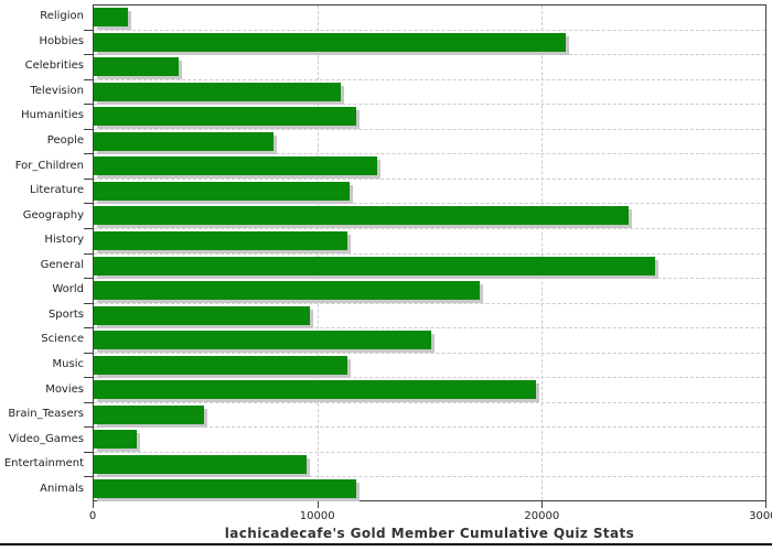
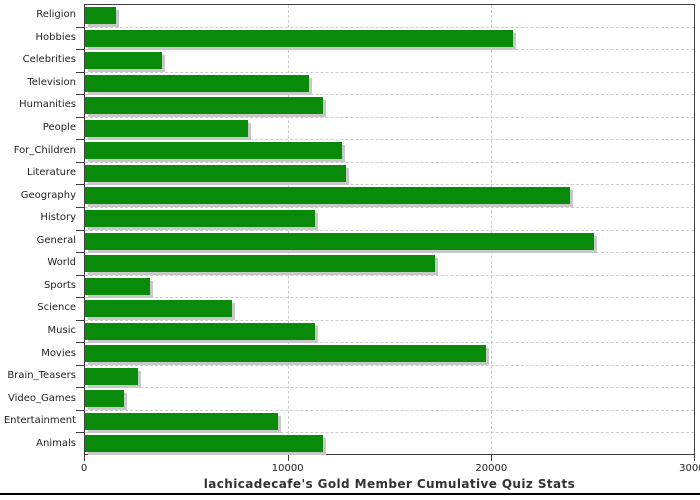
Literature: 11400 -> 12800
Sports: 9600 -> 3200
Science: 15000 -> 7200
Brain_Teasers: 4900 -> 2600
